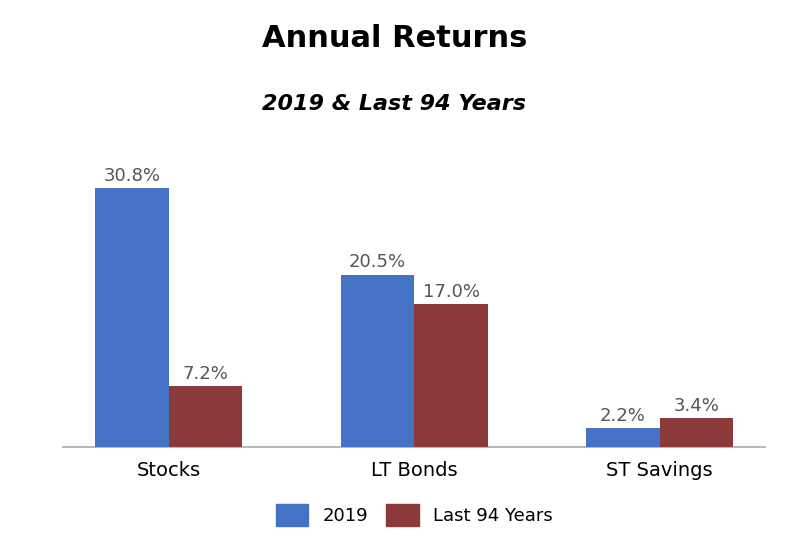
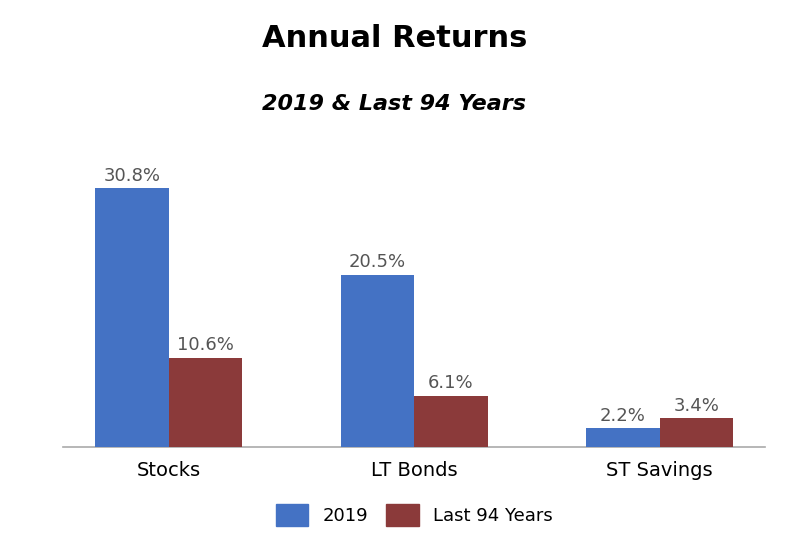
Last 94 Years/Stocks: 7.2% -> 10.6%
Last 94 Years/LT Bonds: 17.0% -> 6.1%
